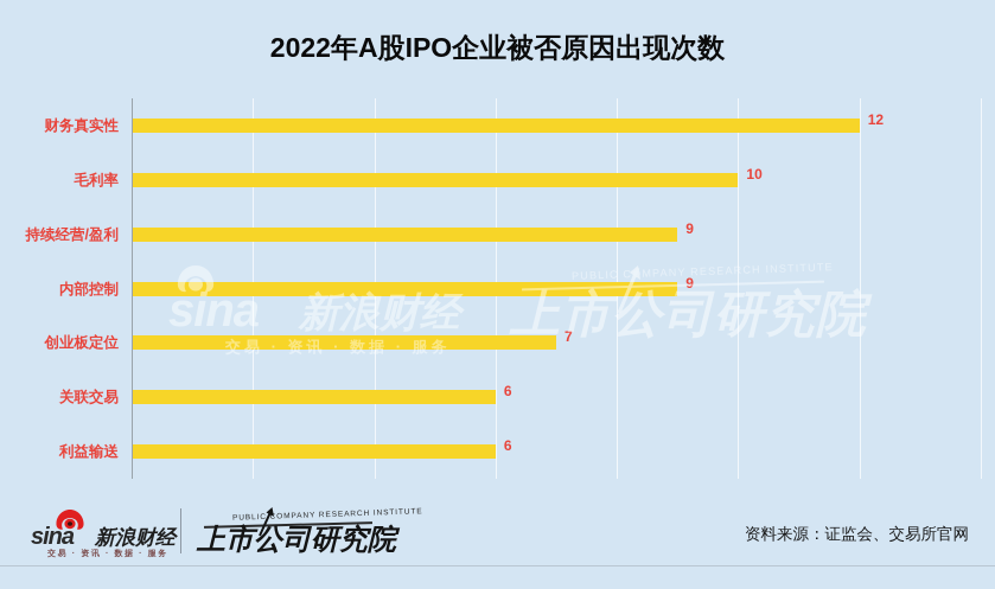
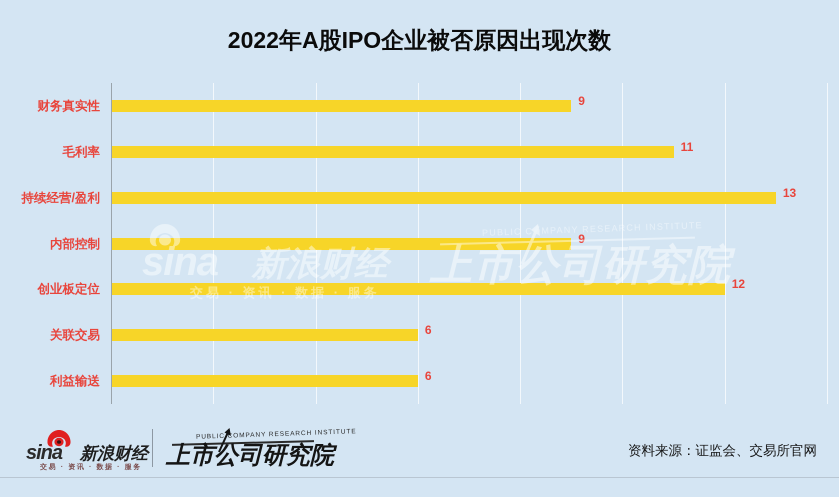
财务真实性: 12 -> 9
毛利率: 10 -> 11
持续经营/盈利: 9 -> 13
创业板定位: 7 -> 12
